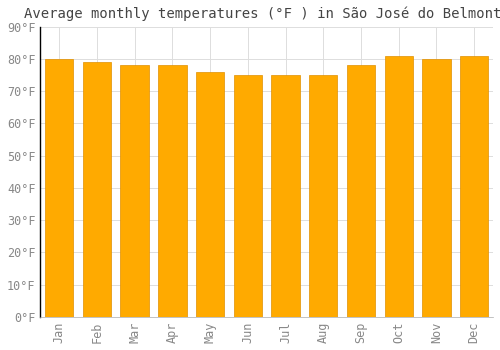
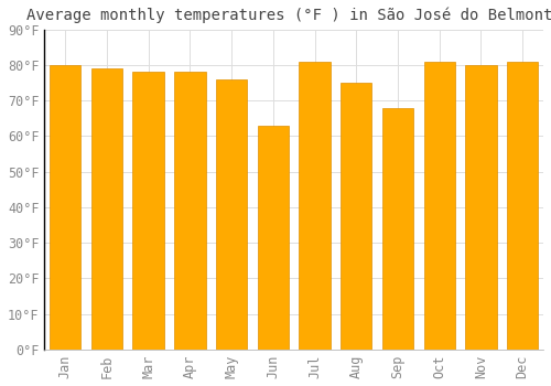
Jun: 75°F -> 63°F
Jul: 75°F -> 81°F
Sep: 78°F -> 68°F
